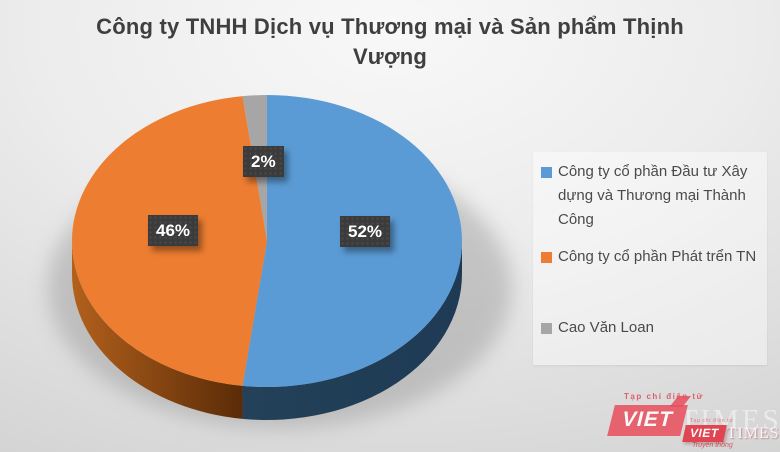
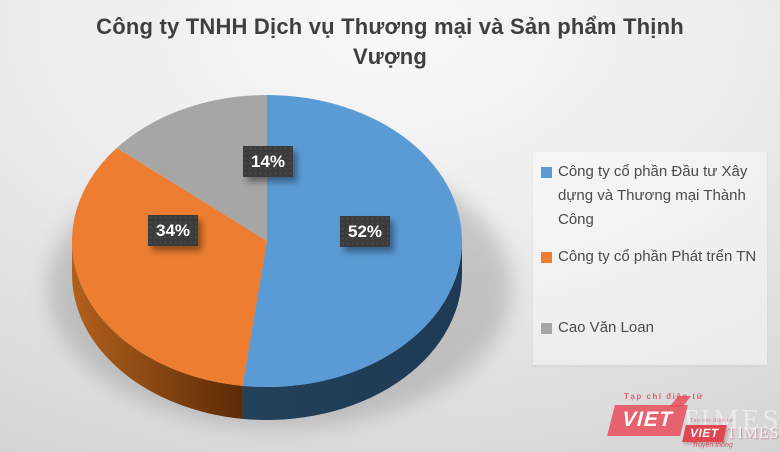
Công ty cổ phần Phát trển TN: 46% -> 34%
Cao Văn Loan: 2% -> 14%
